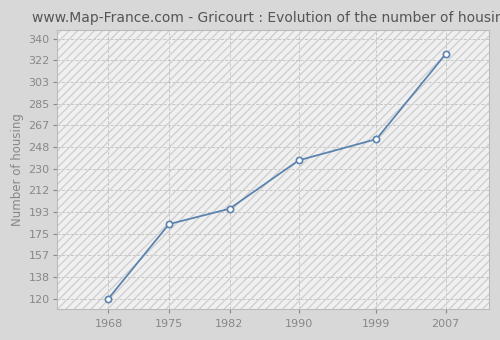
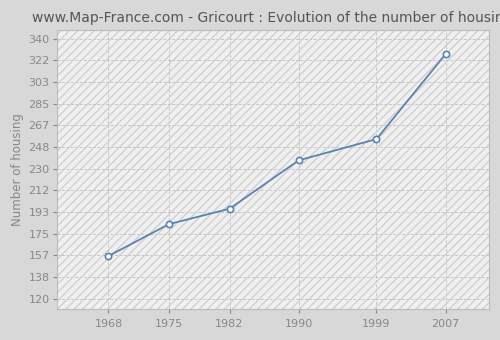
1968: 120 -> 156
